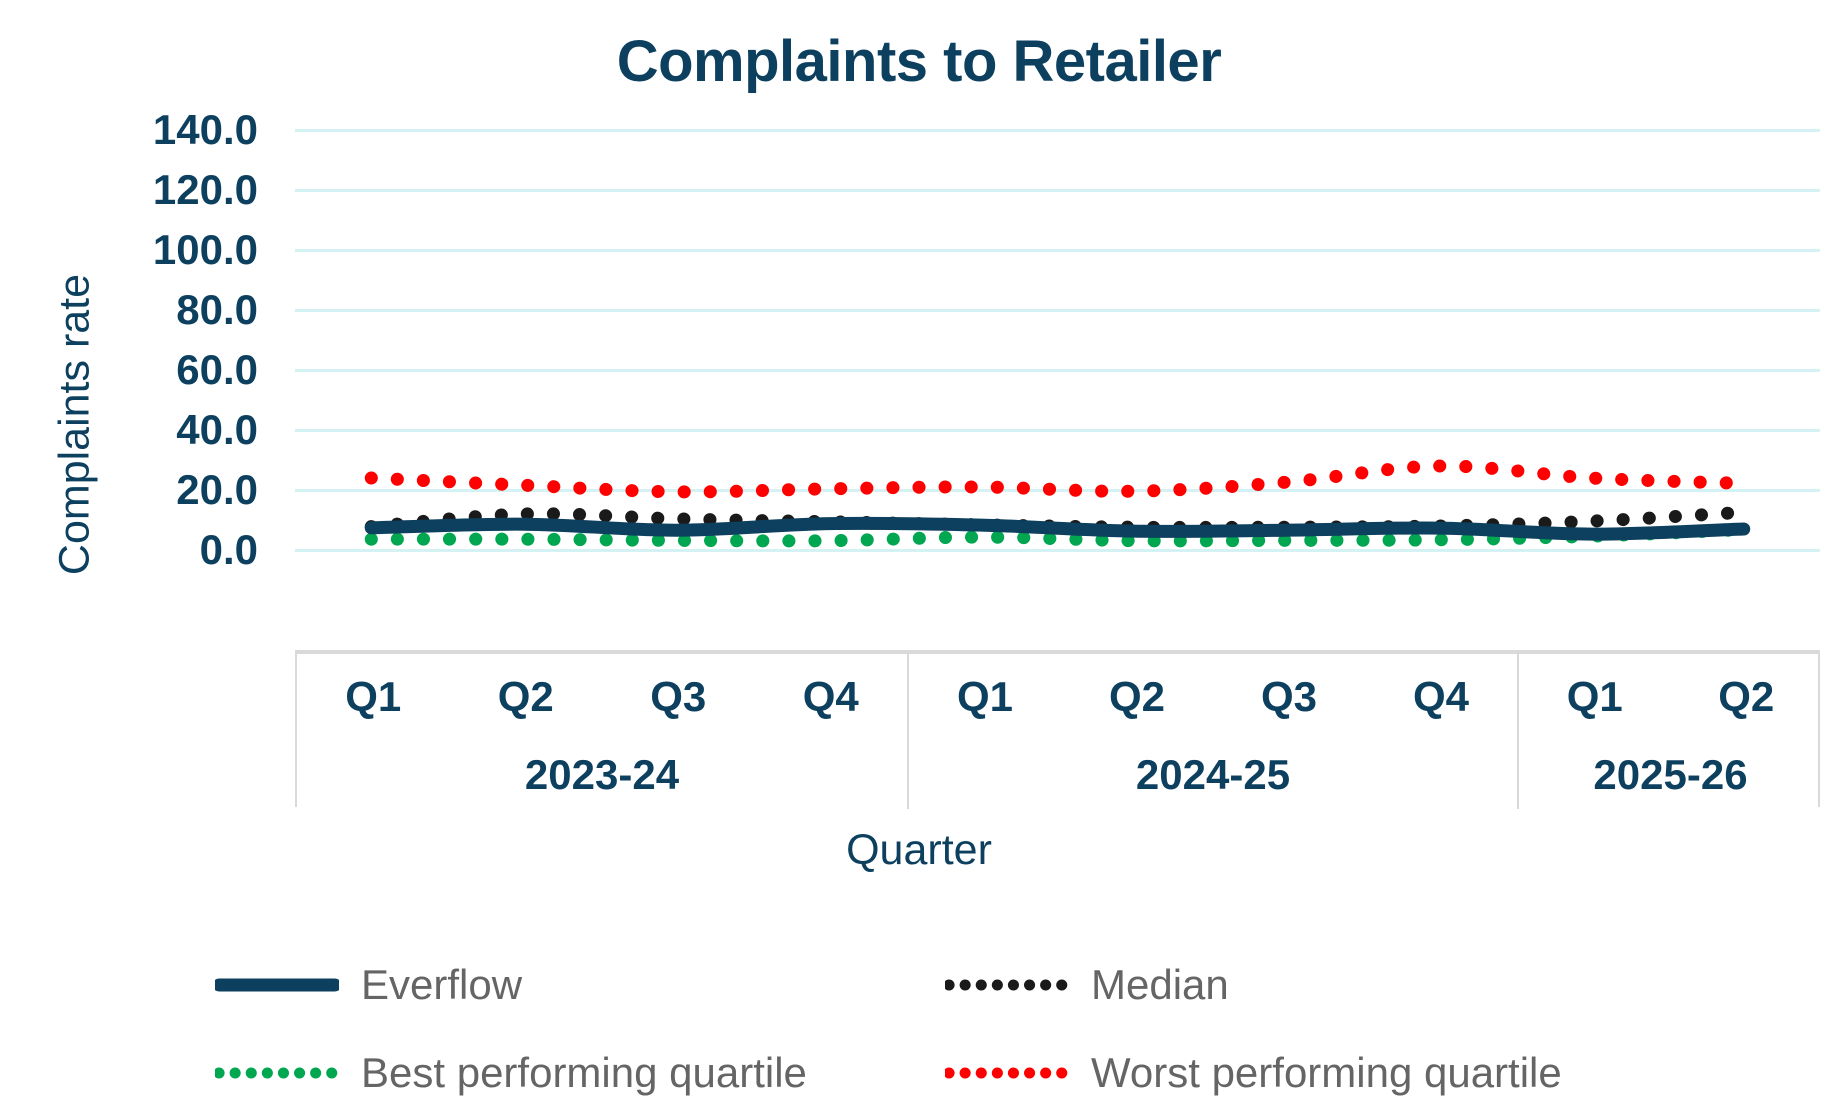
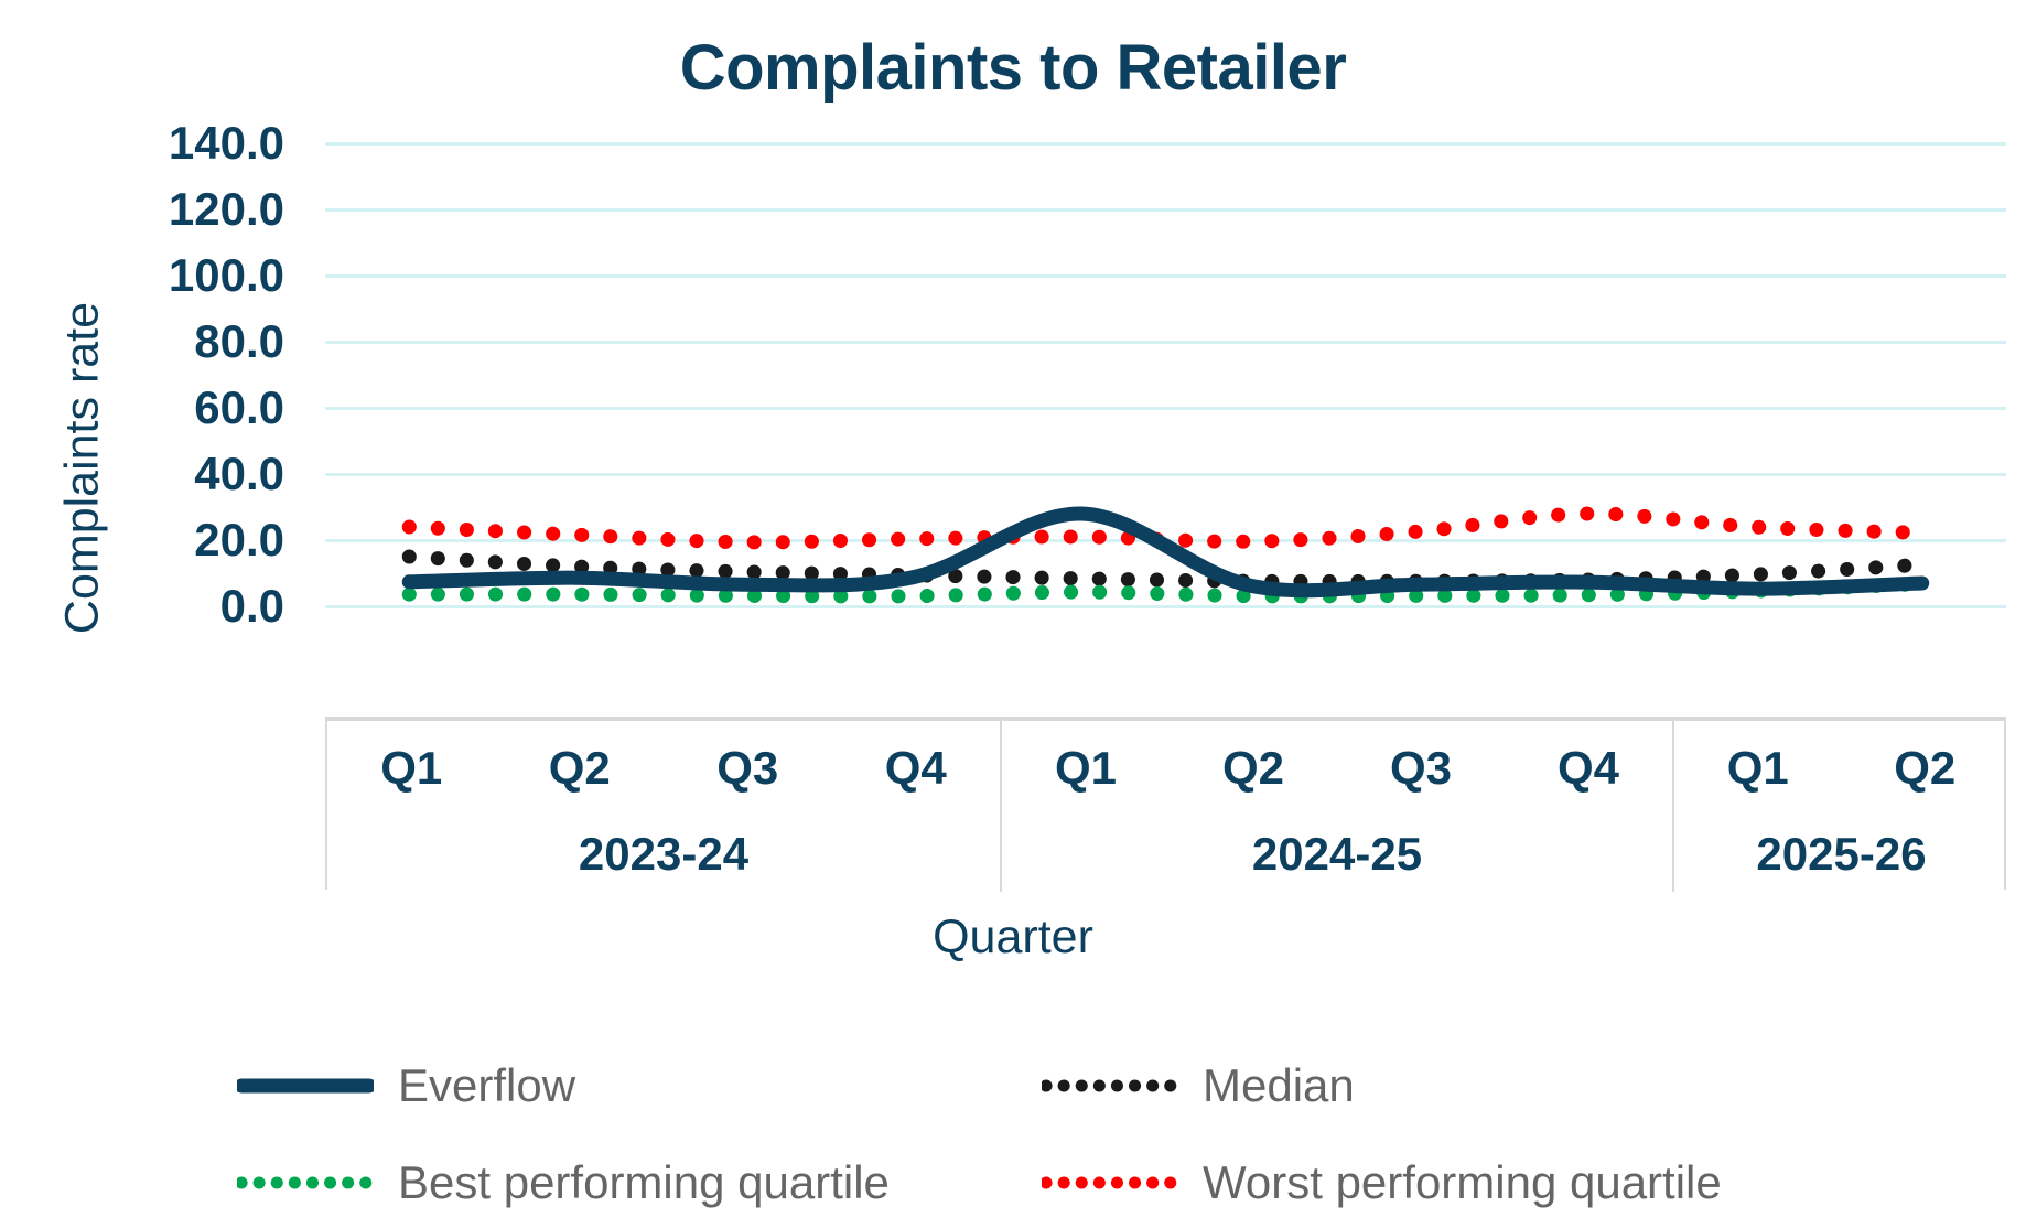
Median/2023-24 Q1: 8 -> 15
Everflow/2024-25 Q1: 8 -> 28
